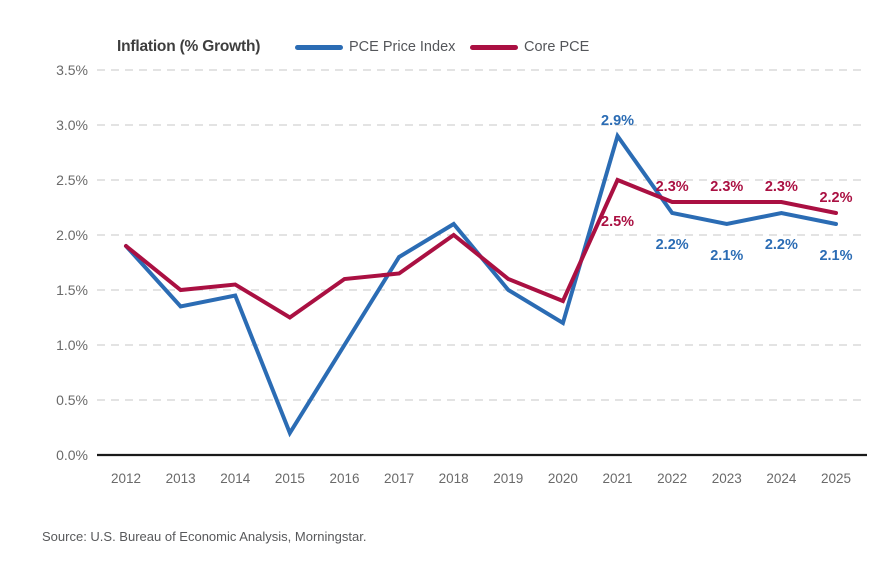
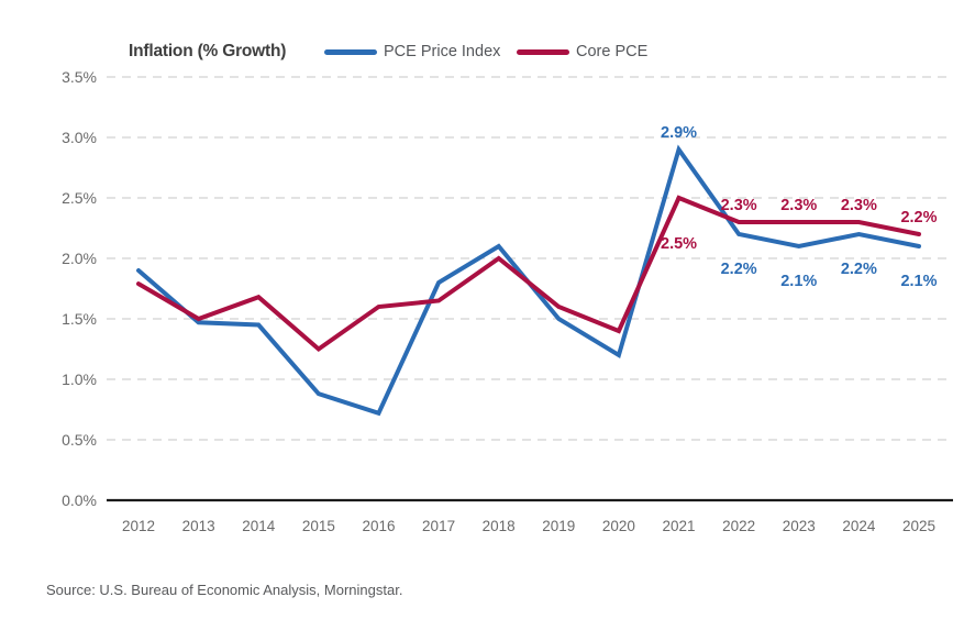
Core PCE/2012: 1.90% -> 1.79%
PCE Price Index/2013: 1.35% -> 1.47%
Core PCE/2014: 1.55% -> 1.68%
PCE Price Index/2015: 0.20% -> 0.88%
PCE Price Index/2016: 1.00% -> 0.72%
